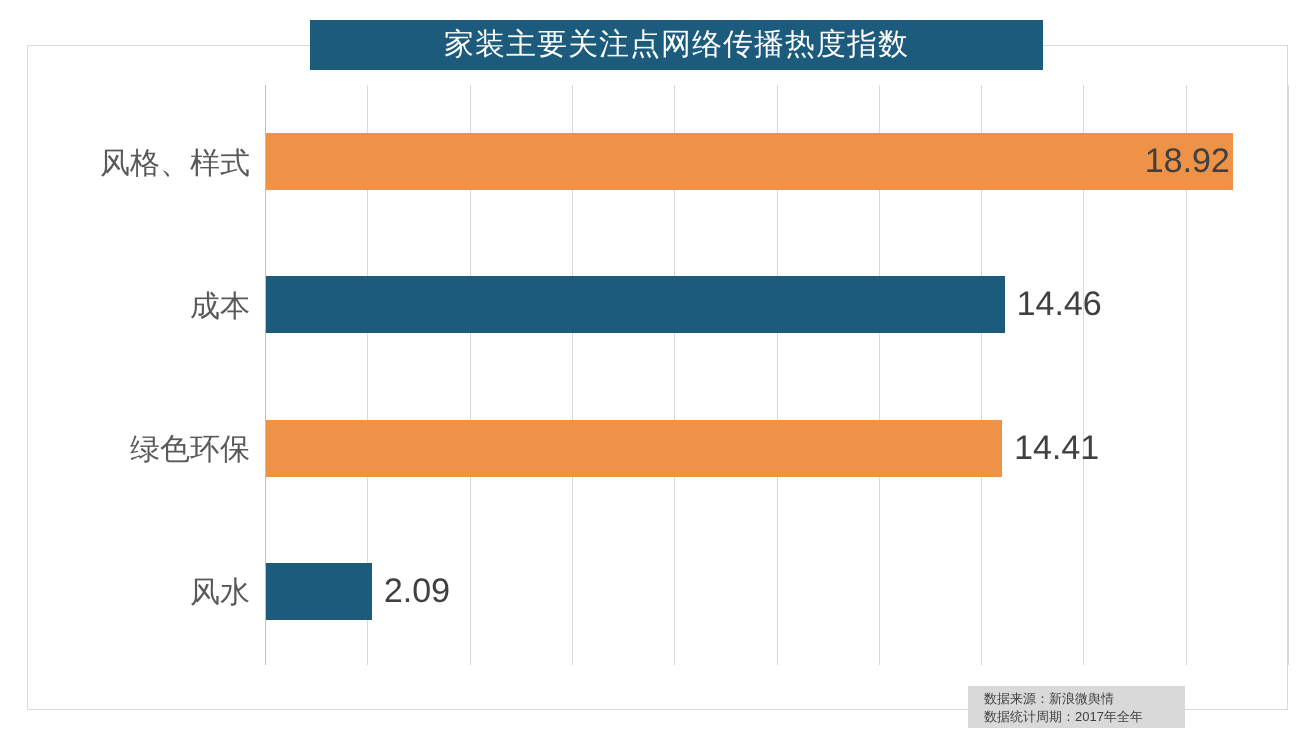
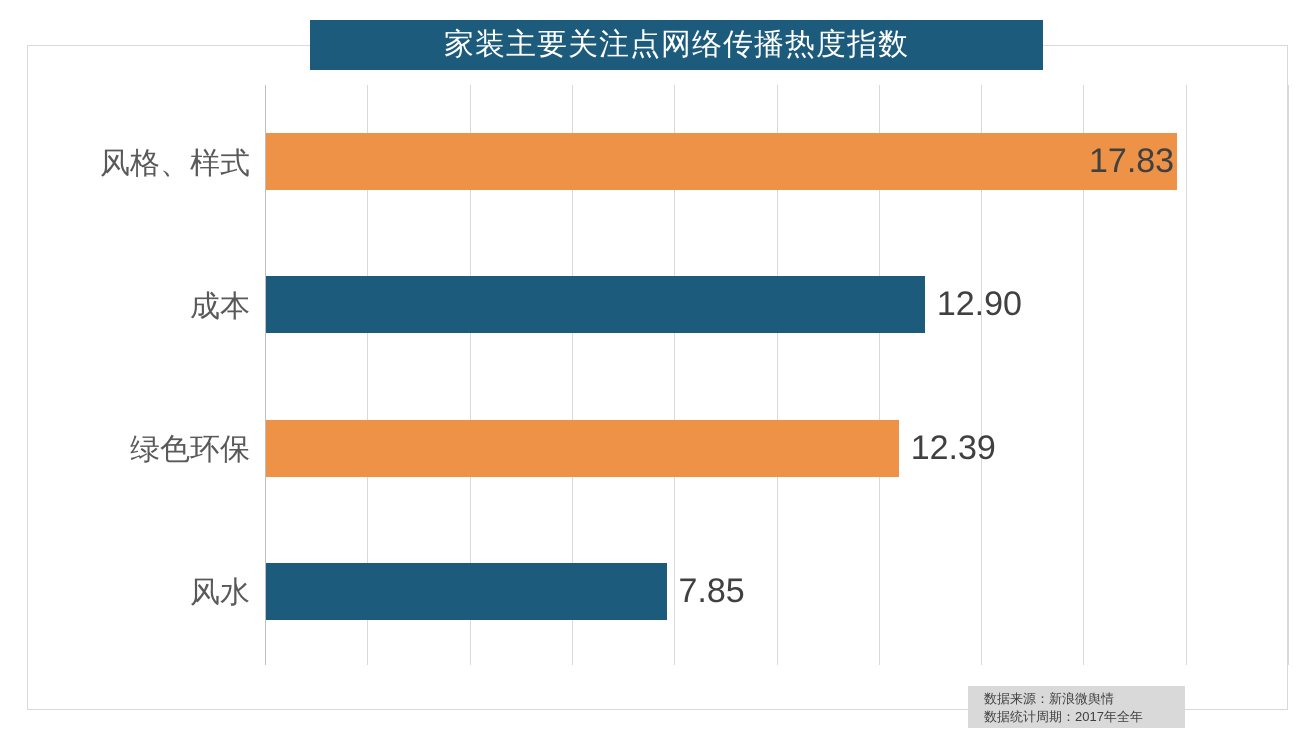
风格、样式: 18.92 -> 17.83
成本: 14.46 -> 12.90
绿色环保: 14.41 -> 12.39
风水: 2.09 -> 7.85
